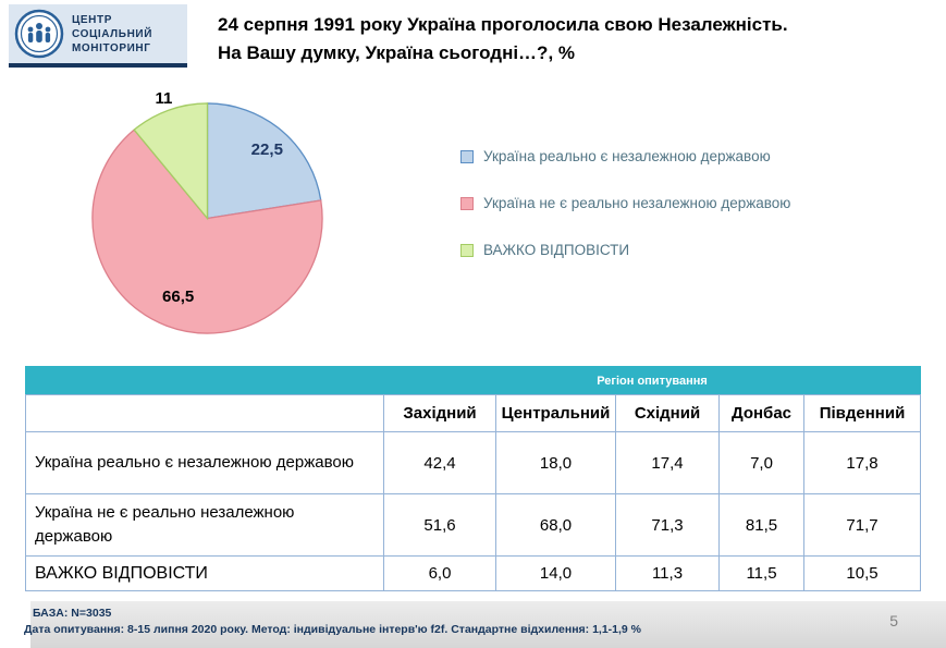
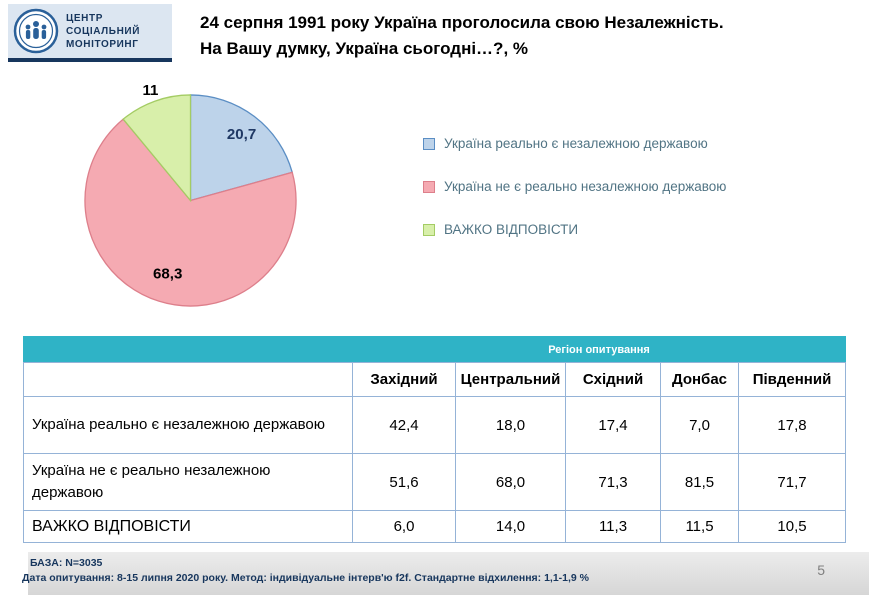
Україна реально є незалежною державою: 22,5 -> 20,7
Україна не є реально незалежною державою: 66,5 -> 68,3
